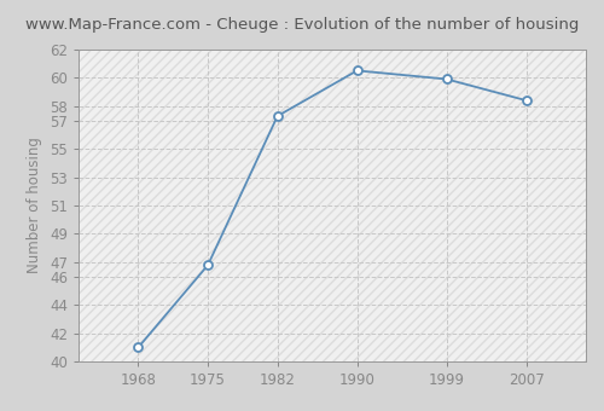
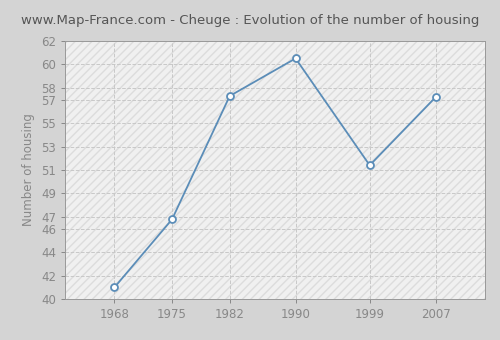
1999: 59.9 -> 51.4
2007: 58.4 -> 57.2
